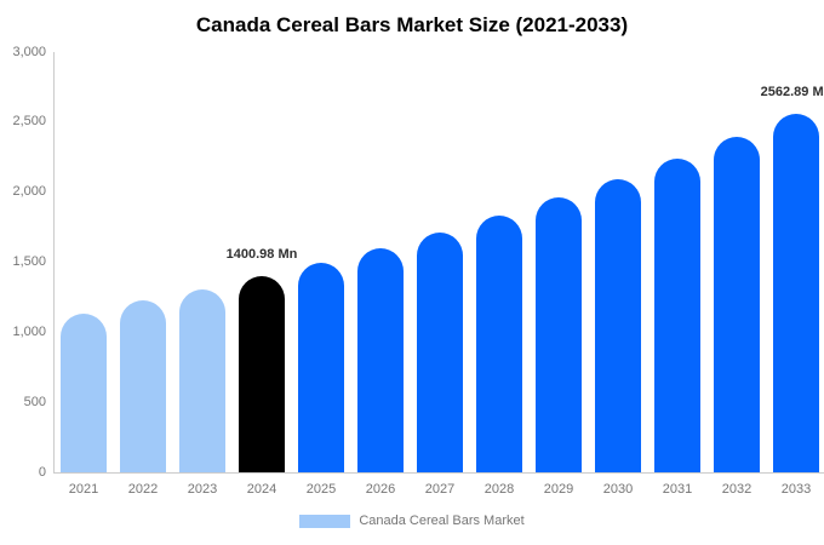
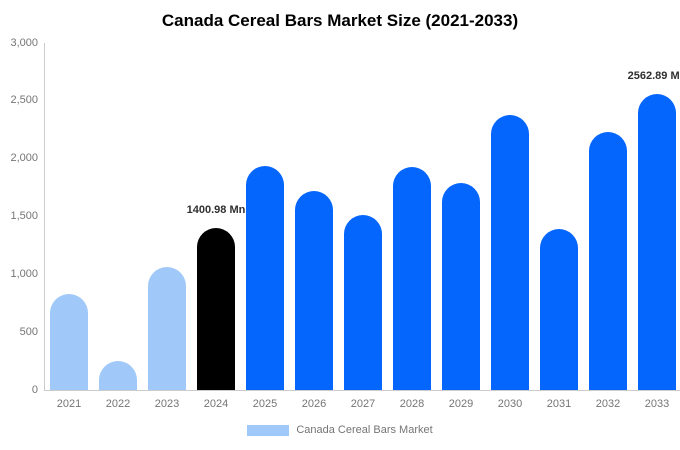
2021: 1130 -> 830
2022: 1220 -> 250
2023: 1300 -> 1060
2025: 1500 -> 1940
2026: 1600 -> 1720
2027: 1710 -> 1510
2028: 1830 -> 1930
2029: 1960 -> 1790
2030: 2100 -> 2380
2031: 2240 -> 1390
2032: 2400 -> 2230
